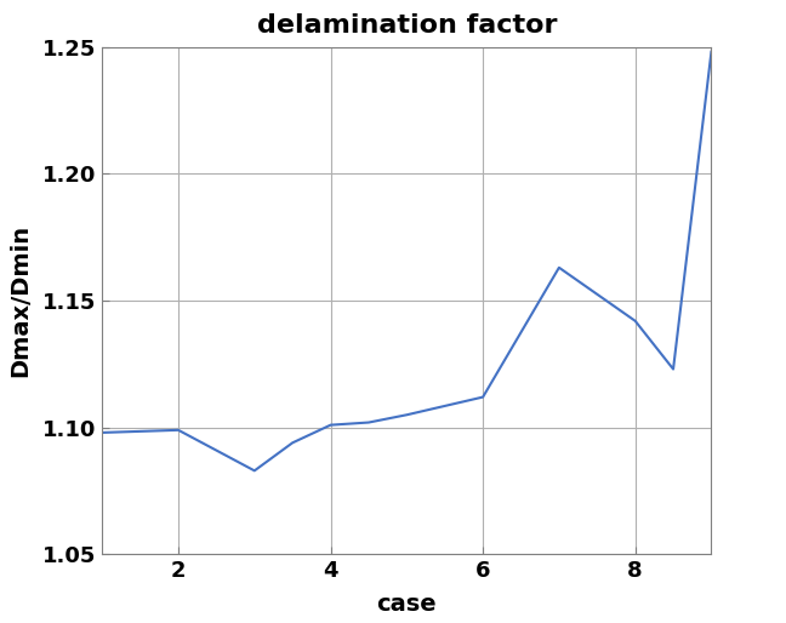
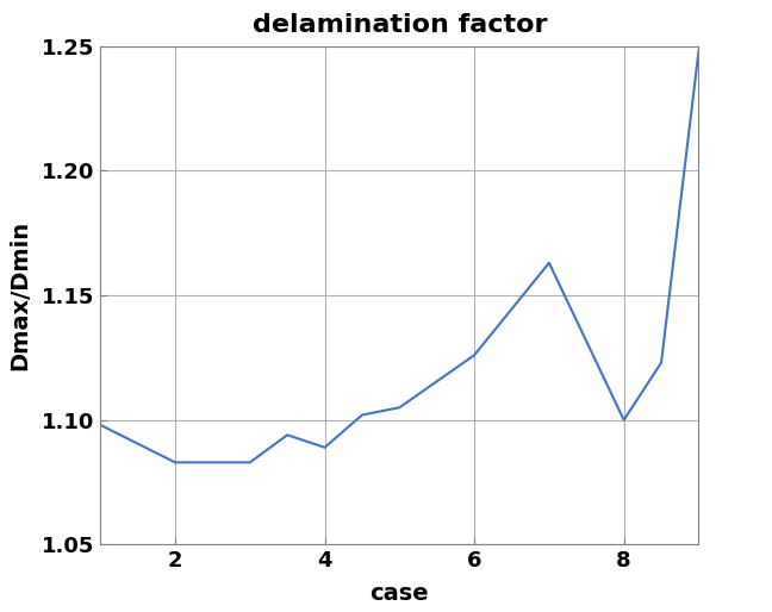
2: 1.099 -> 1.083
4: 1.101 -> 1.089
6: 1.112 -> 1.126
8: 1.142 -> 1.100
